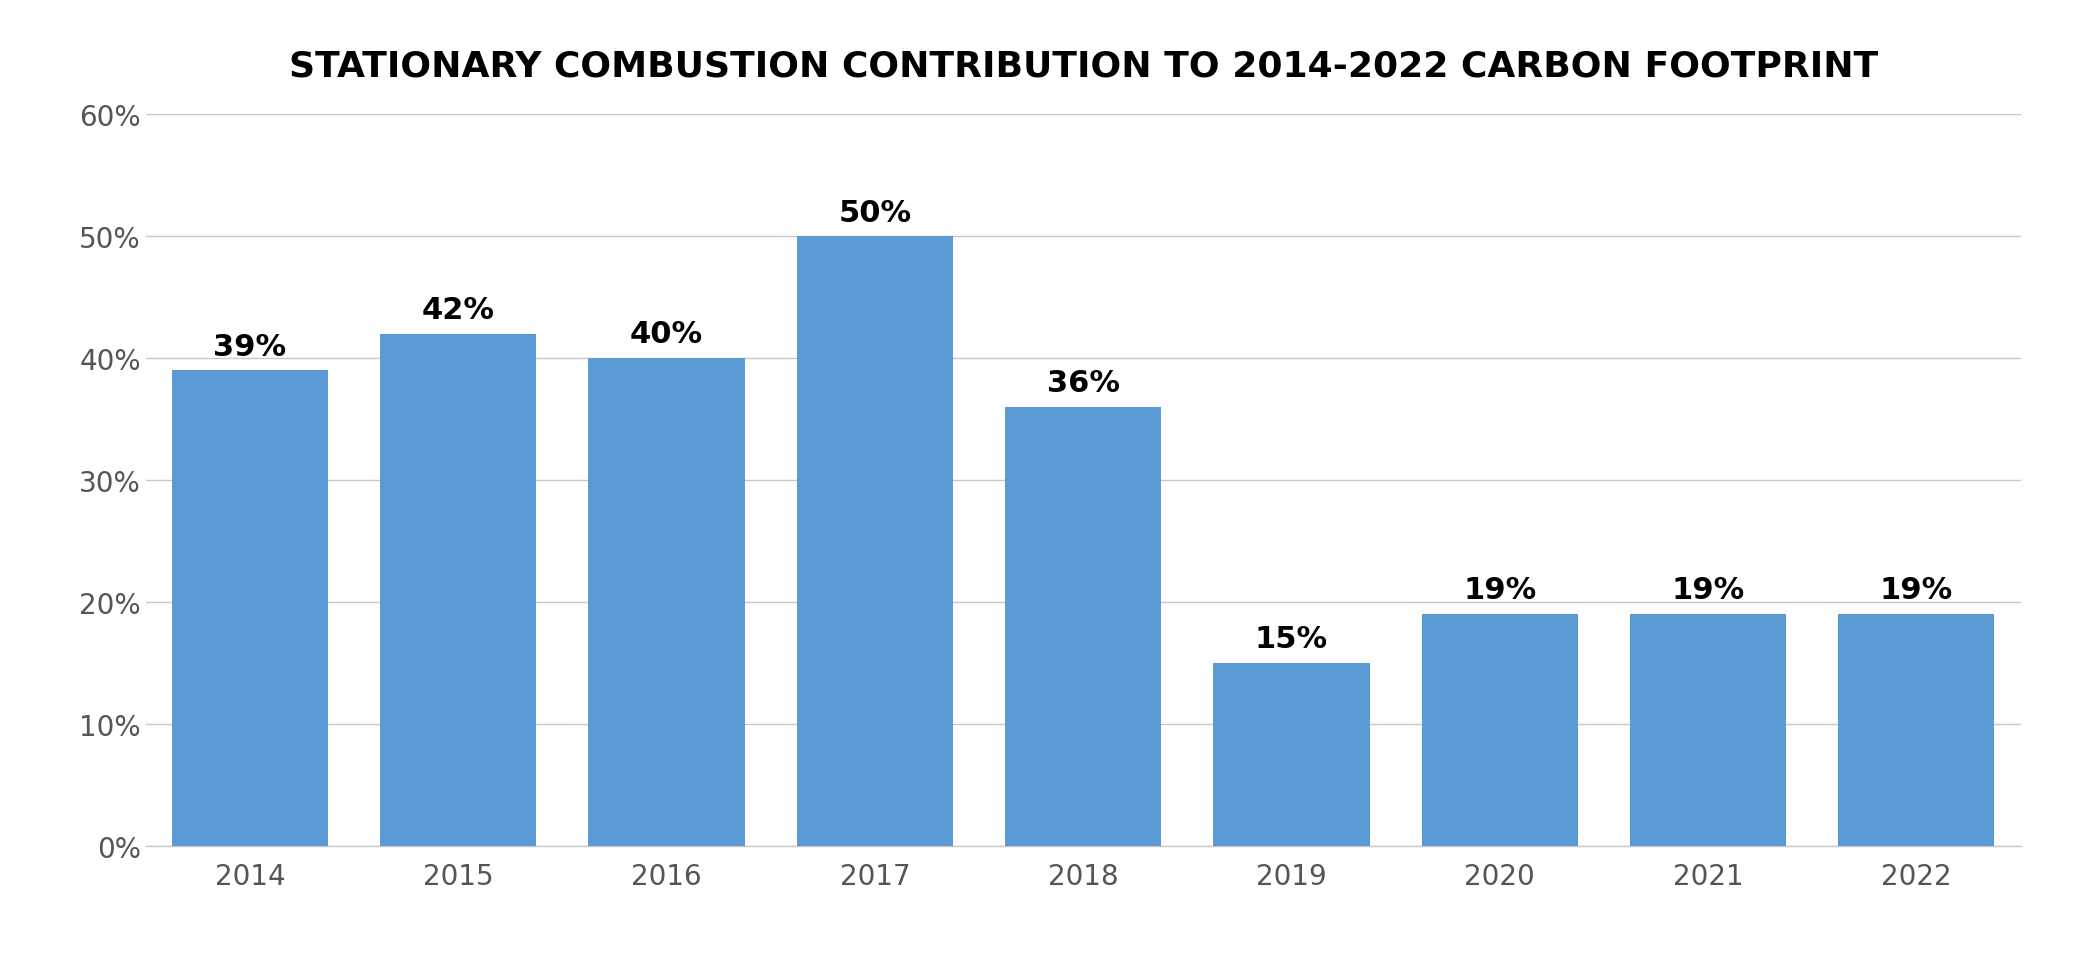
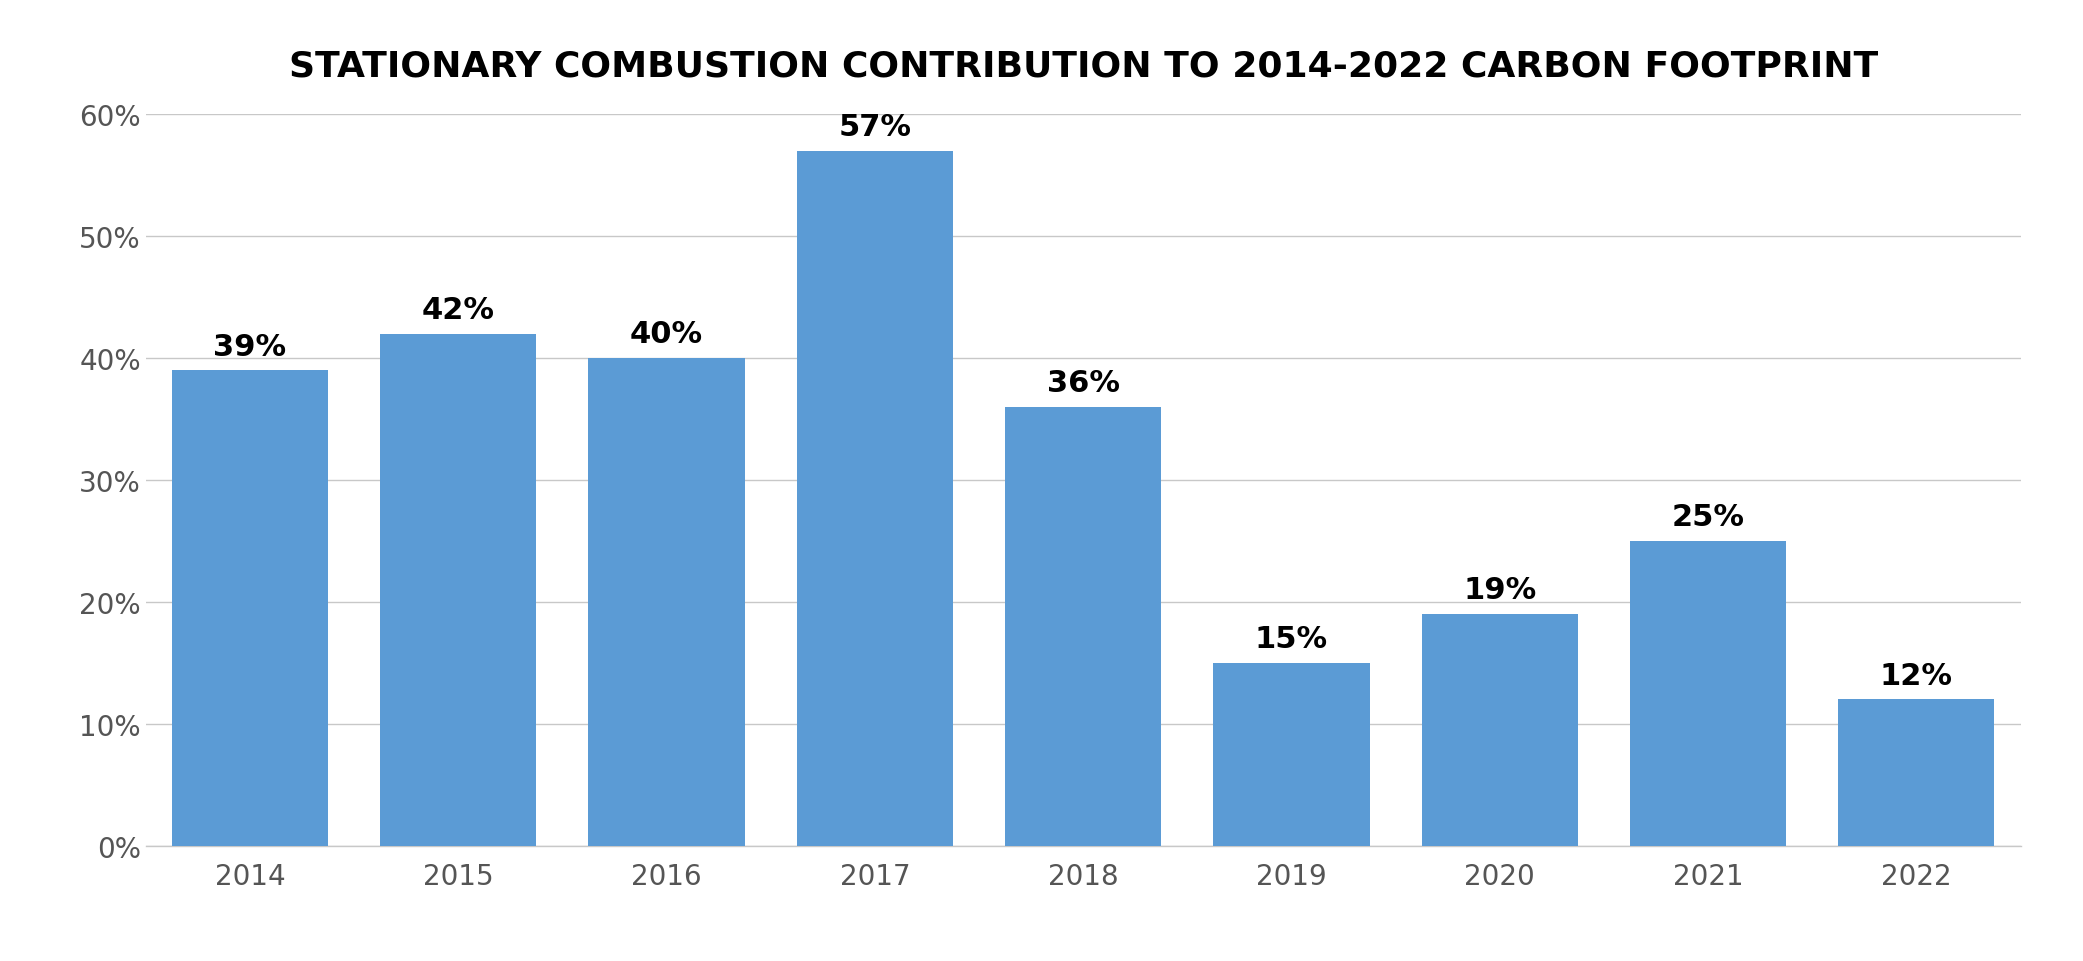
2017: 50% -> 57%
2021: 19% -> 25%
2022: 19% -> 12%
